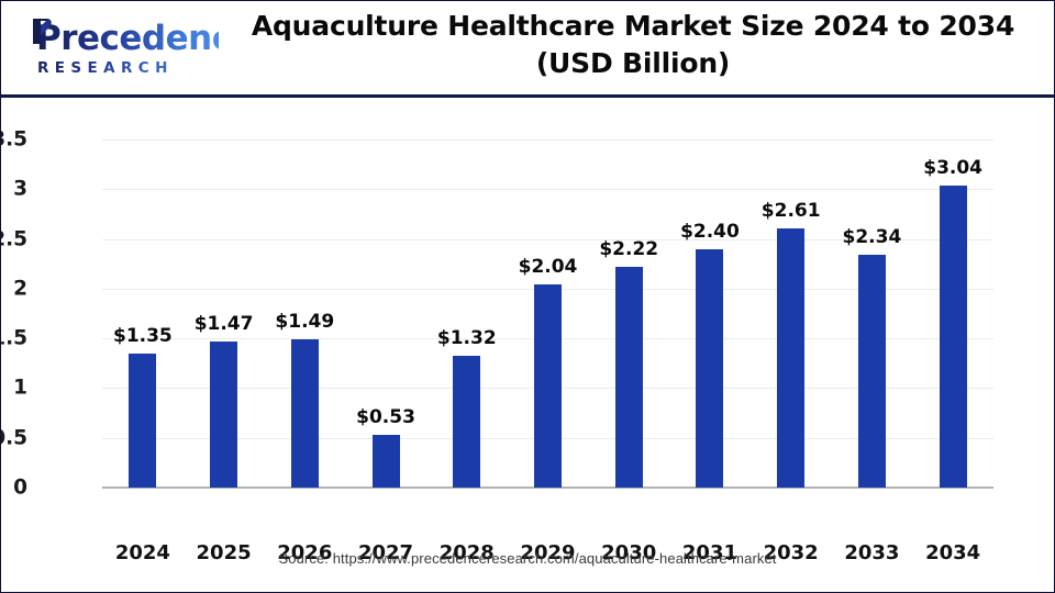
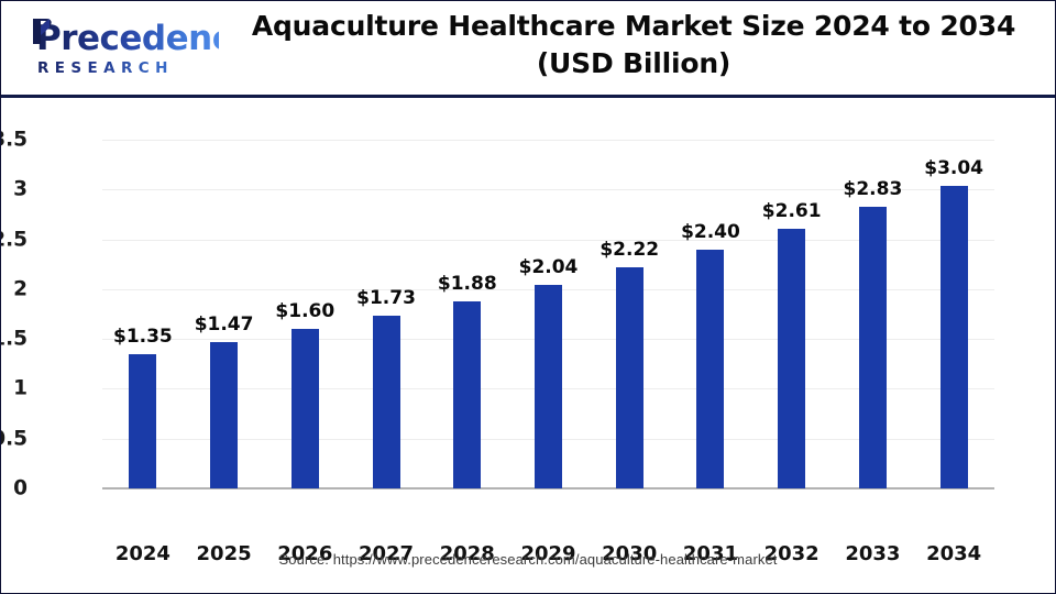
2026: $1.49 -> $1.60
2027: $0.53 -> $1.73
2028: $1.32 -> $1.88
2033: $2.34 -> $2.83
